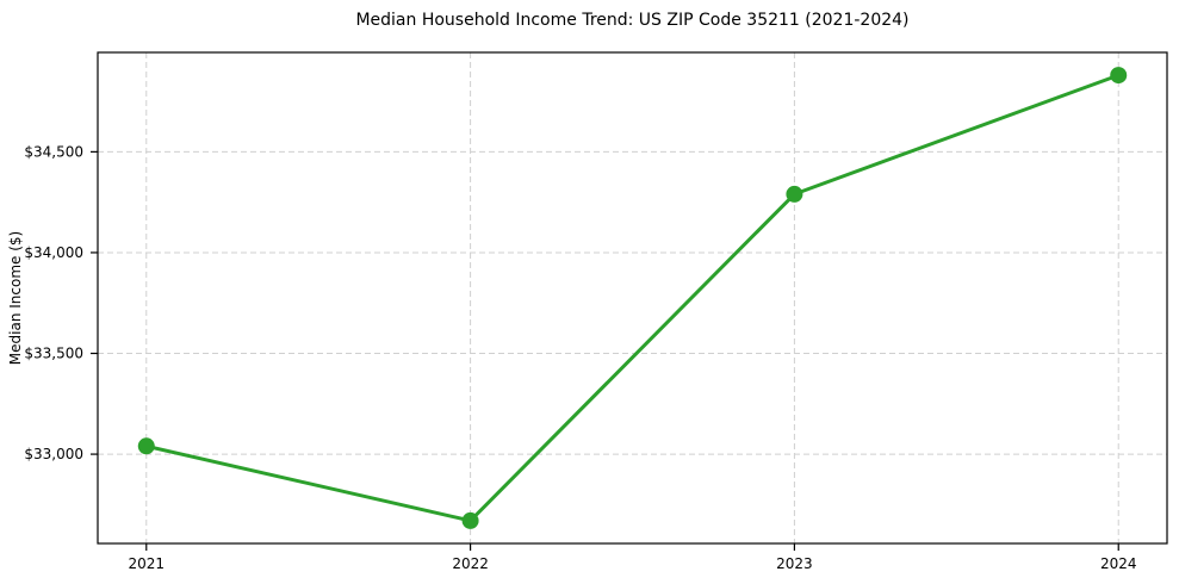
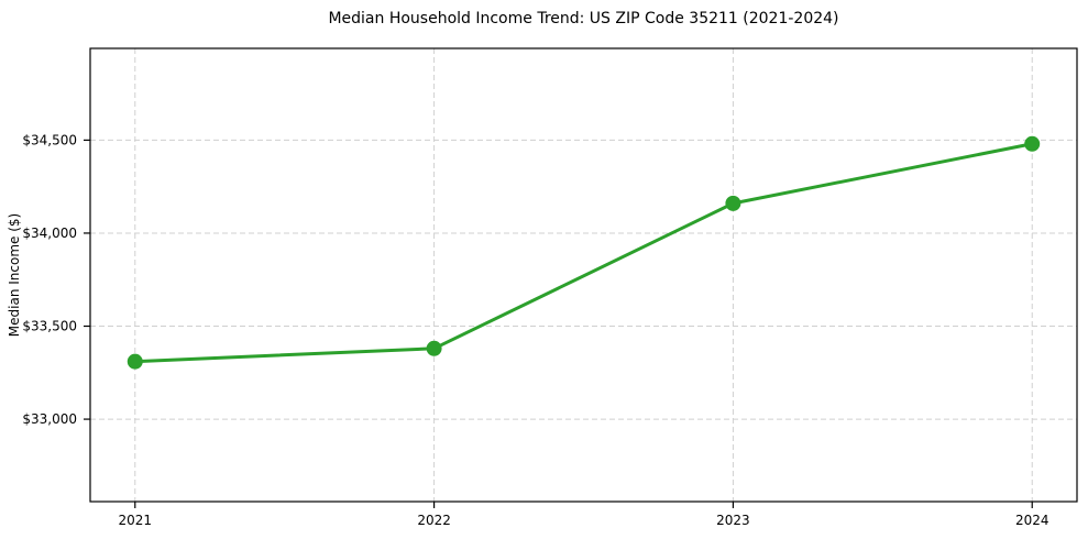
2021: $33040 -> $33310
2022: $32670 -> $33380
2023: $34290 -> $34160
2024: $34880 -> $34480
